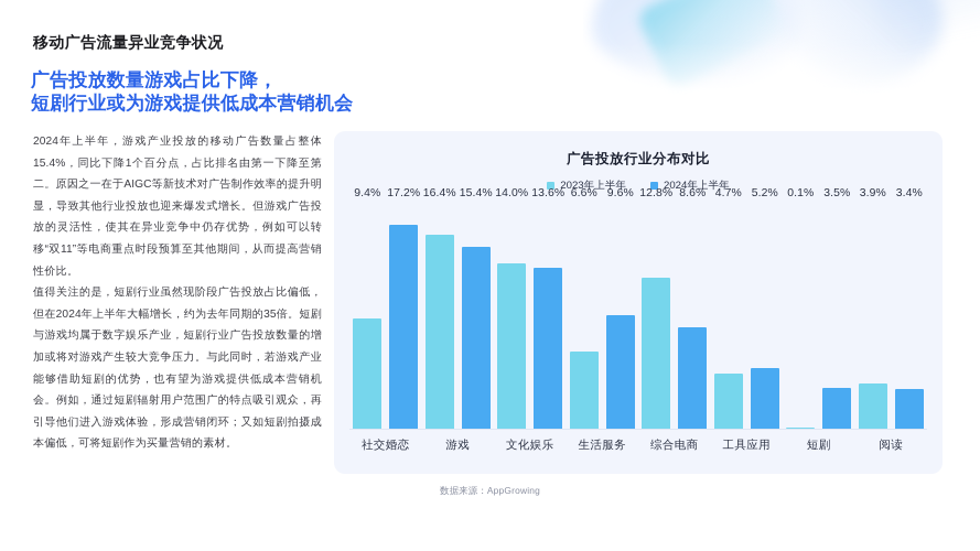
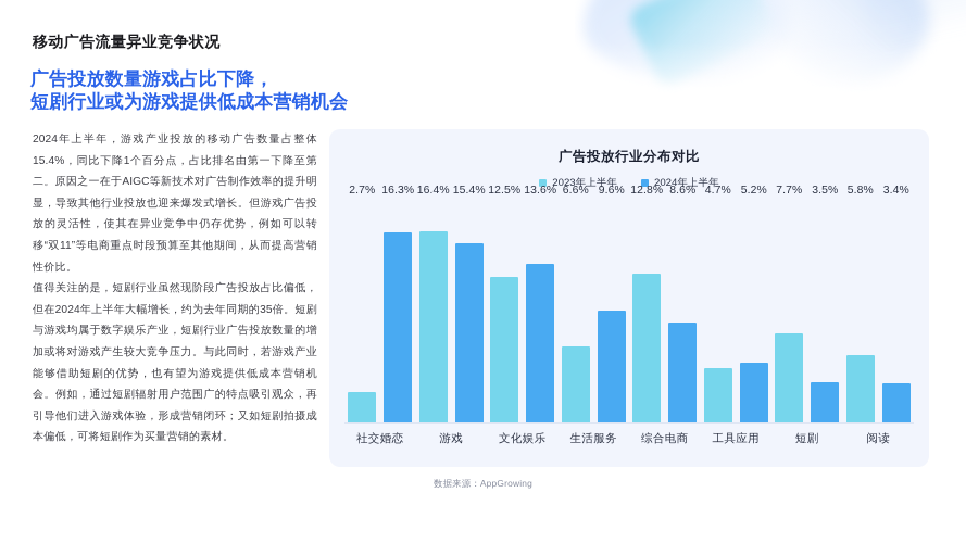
2023年上半年/社交婚恋: 9.4% -> 2.7%
2024年上半年/社交婚恋: 17.2% -> 16.3%
2023年上半年/文化娱乐: 14.0% -> 12.5%
2023年上半年/短剧: 0.1% -> 7.7%
2023年上半年/阅读: 3.9% -> 5.8%
